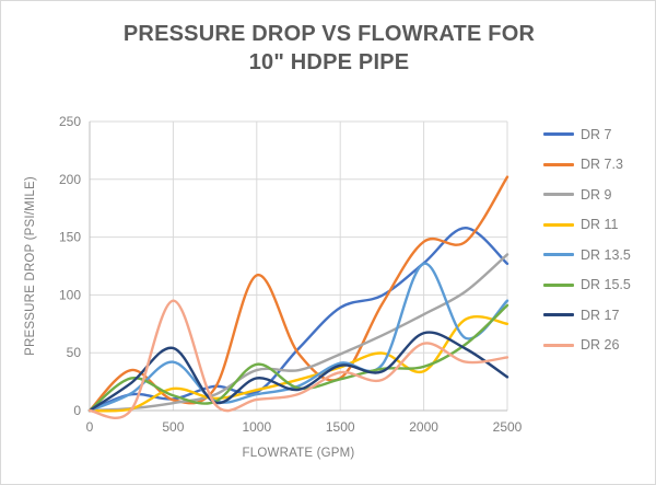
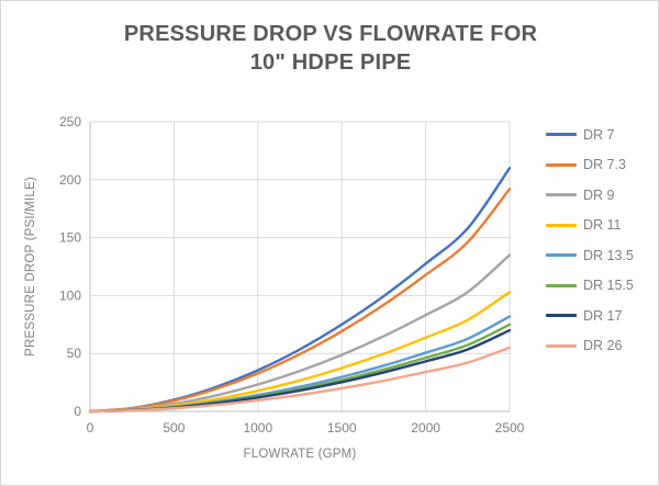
DR 7/250: 14 -> 3
DR 7.3/250: 35 -> 3
DR 13.5/250: 15 -> 1
DR 15.5/250: 28 -> 1
DR 17/250: 24 -> 1
DR 11/500: 19 -> 5
DR 13.5/500: 42 -> 4
DR 15.5/500: 13 -> 4
DR 17/500: 54 -> 3
DR 26/500: 95 -> 3
DR 7/1000: 16 -> 36
DR 7.3/1000: 117 -> 33
DR 9/1000: 35 -> 23
DR 15.5/1000: 40 -> 13
DR 17/1000: 28 -> 12
DR 7/1500: 89 -> 75
DR 7.3/1500: 28 -> 69
DR 13.5/1500: 41 -> 30
DR 17/1500: 39 -> 25
DR 26/1500: 33 -> 20
DR 7.3/2000: 146 -> 118
DR 11/2000: 34 -> 64
DR 13.5/2000: 127 -> 51
DR 15.5/2000: 38 -> 46
DR 17/2000: 67 -> 43
DR 26/2000: 58 -> 34
DR 7/2500: 127 -> 210
DR 7.3/2500: 202 -> 192
DR 11/2500: 75 -> 103
DR 13.5/2500: 95 -> 82
DR 15.5/2500: 91 -> 75
DR 17/2500: 29 -> 70
DR 26/2500: 46 -> 55
